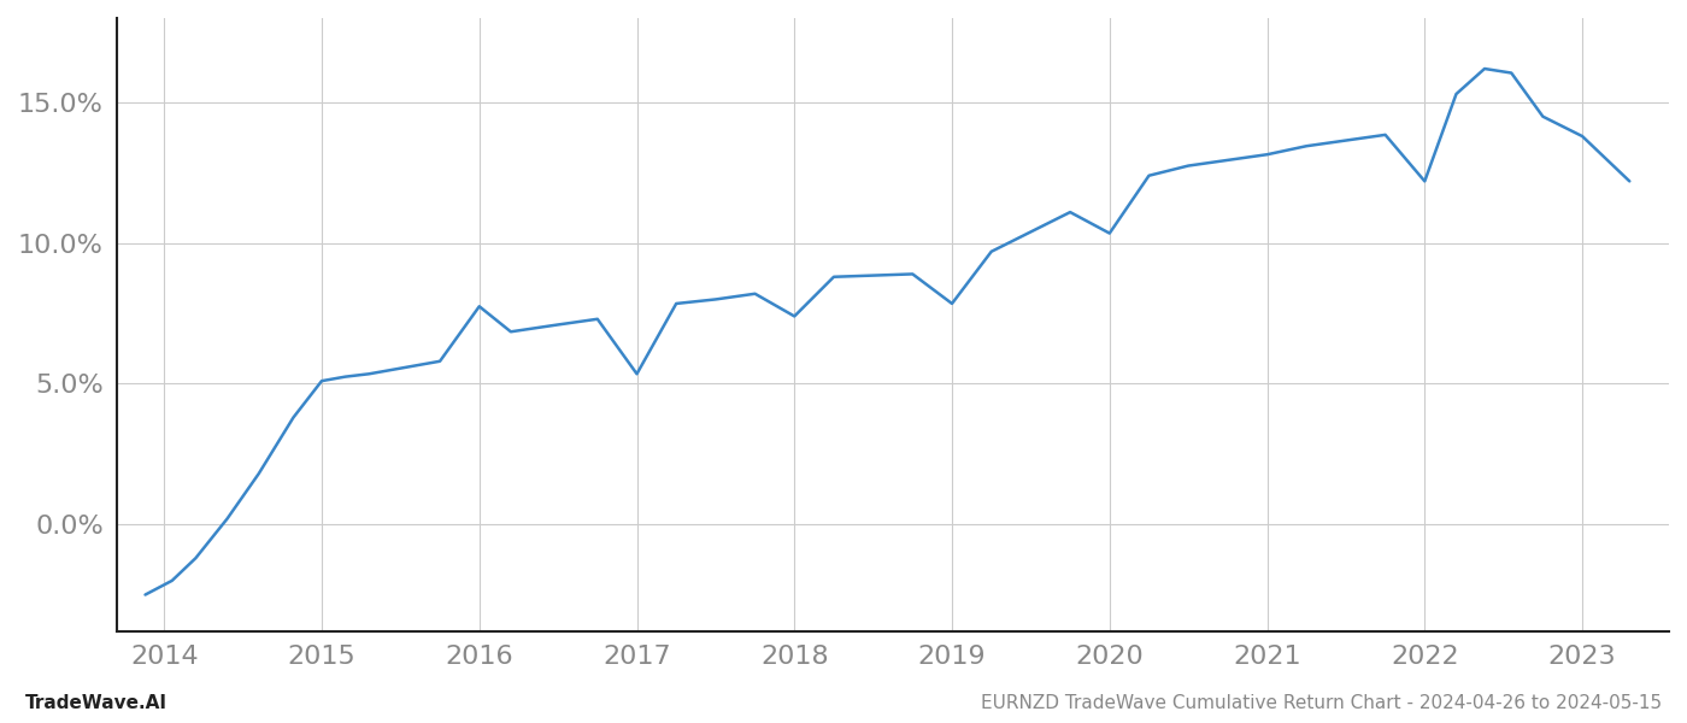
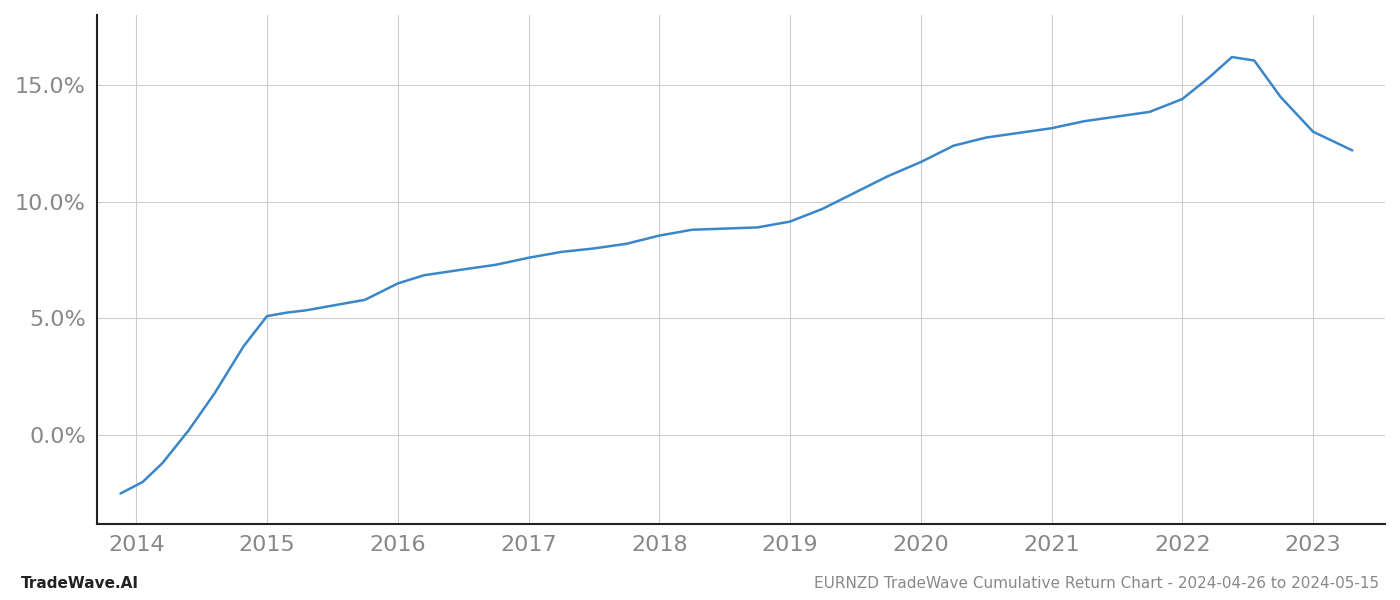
2016: 7.75% -> 6.50%
2017: 5.35% -> 7.60%
2018: 7.40% -> 8.55%
2019: 7.85% -> 9.15%
2020: 10.35% -> 11.70%
2022: 12.20% -> 14.40%
2023: 13.80% -> 13.00%
